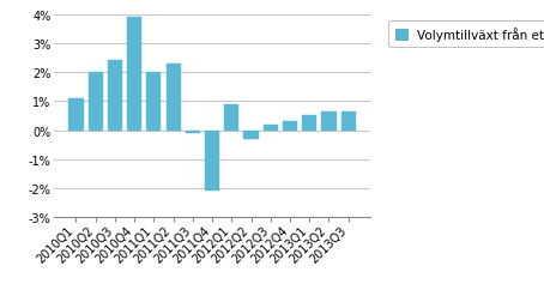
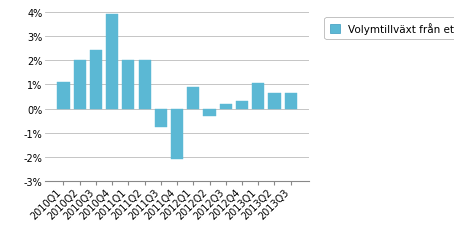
2011Q2: 2.30% -> 2.00%
2011Q3: -0.10% -> -0.75%
2013Q1: 0.50% -> 1.05%
